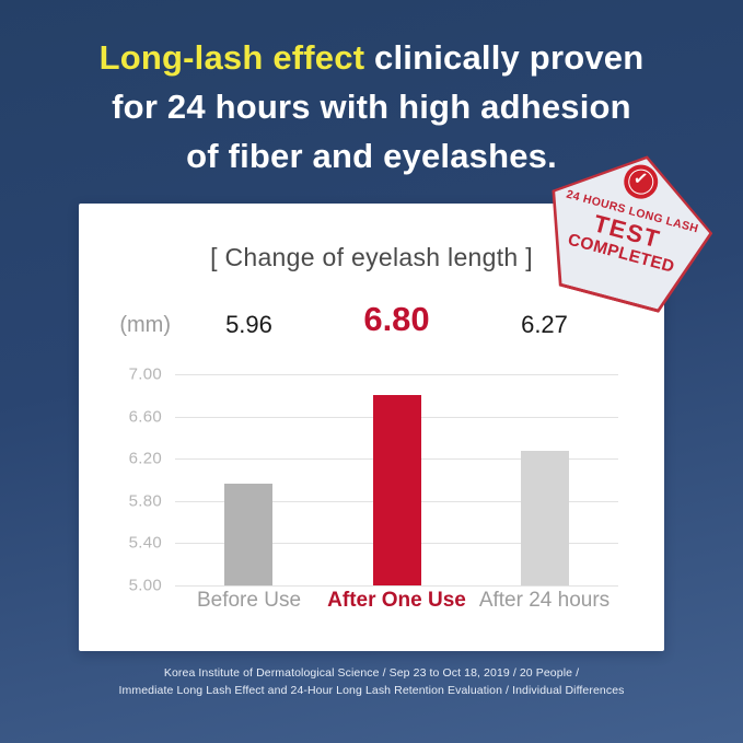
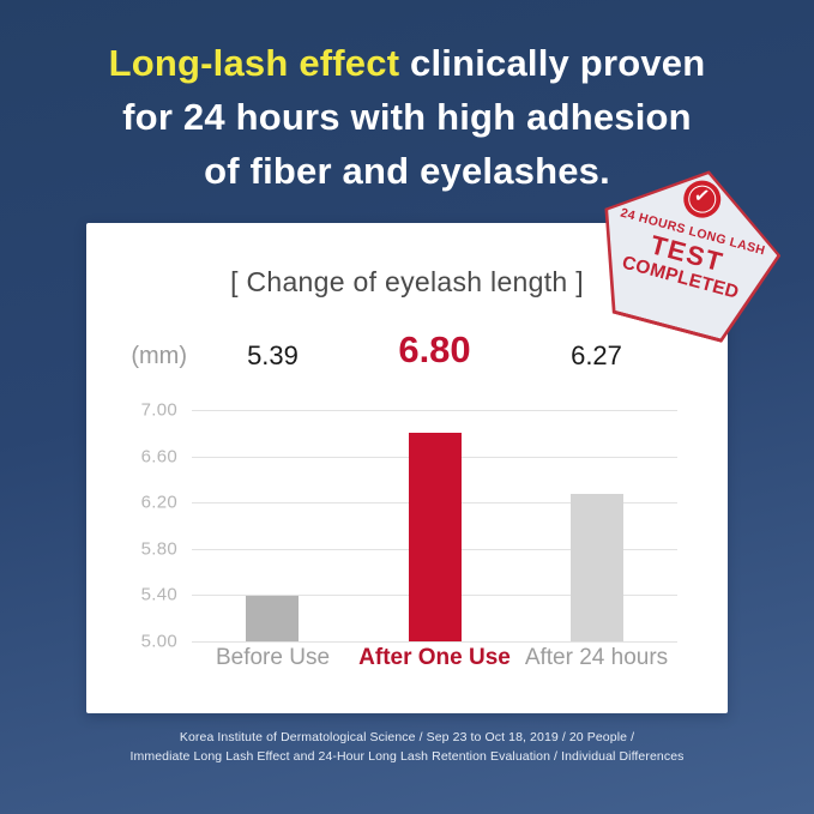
Before Use: 5.96 -> 5.39
